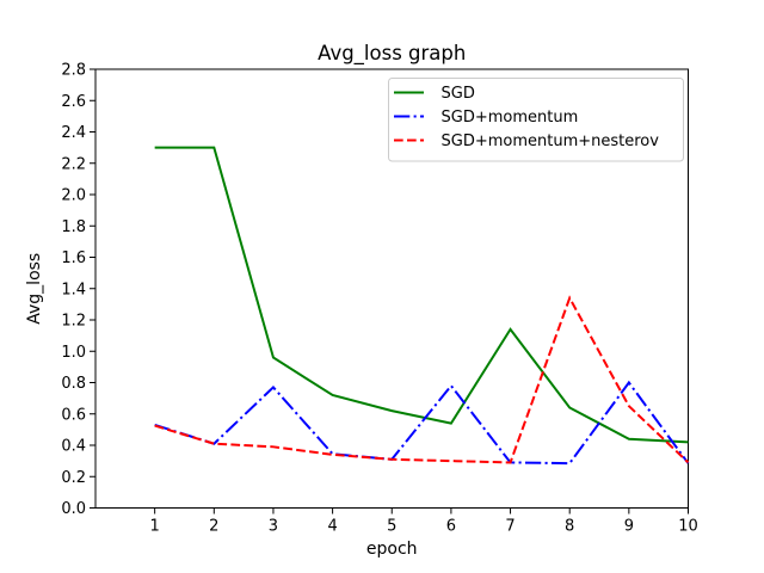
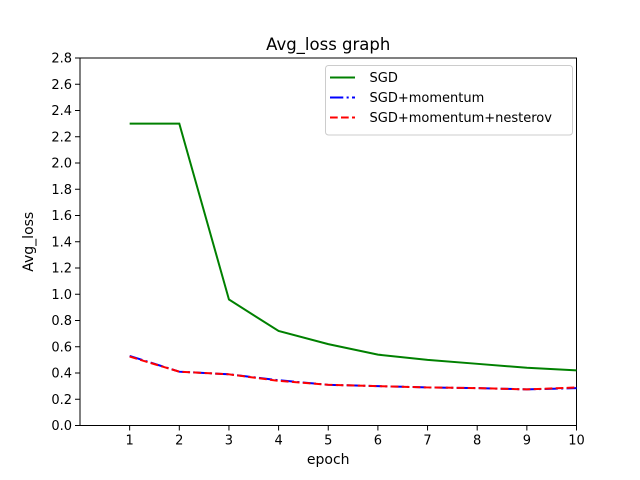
SGD+momentum/3: 0.77 -> 0.39
SGD+momentum/6: 0.78 -> 0.30
SGD/7: 1.14 -> 0.50
SGD/8: 0.64 -> 0.47
SGD+momentum+nesterov/8: 1.34 -> 0.28
SGD+momentum/9: 0.80 -> 0.28
SGD+momentum+nesterov/9: 0.65 -> 0.28
